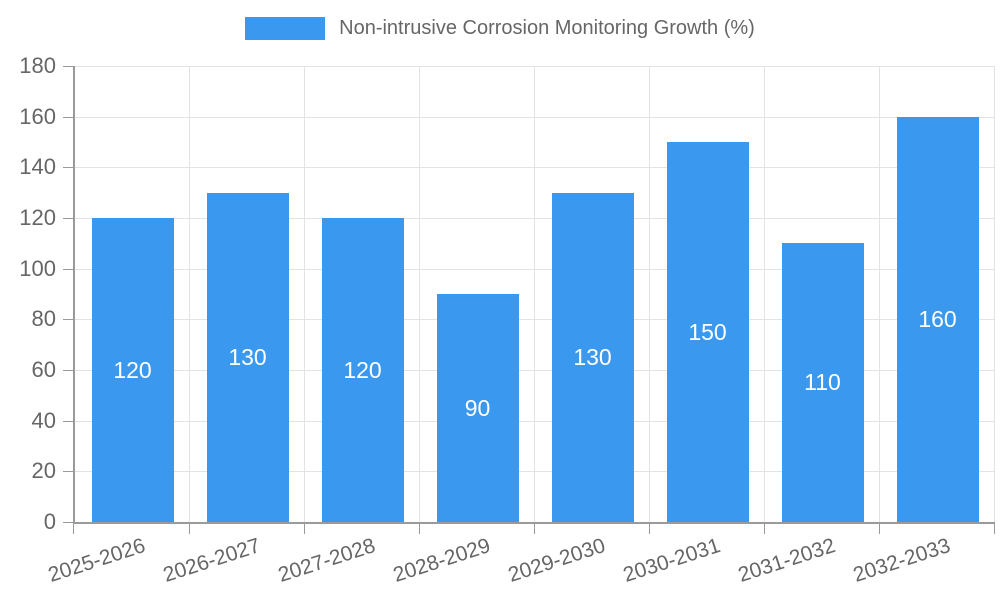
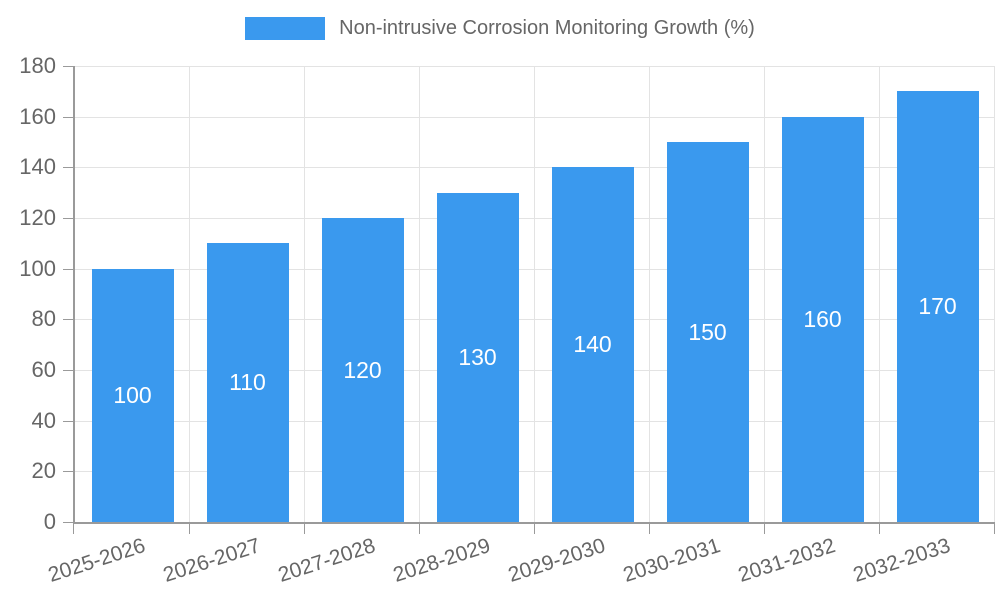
2025-2026: 120 -> 100
2026-2027: 130 -> 110
2028-2029: 90 -> 130
2029-2030: 130 -> 140
2031-2032: 110 -> 160
2032-2033: 160 -> 170
